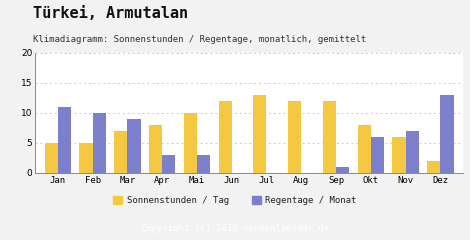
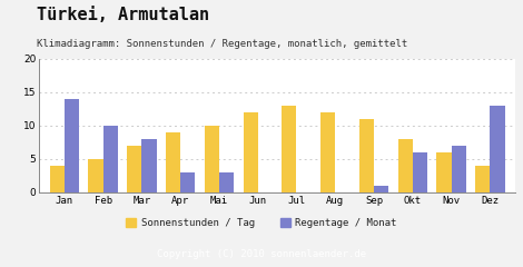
Sonnenstunden / Tag/Jan: 5 -> 4
Regentage / Monat/Jan: 11 -> 14
Regentage / Monat/Mar: 9 -> 8
Sonnenstunden / Tag/Apr: 8 -> 9
Sonnenstunden / Tag/Sep: 12 -> 11
Sonnenstunden / Tag/Dez: 2 -> 4
